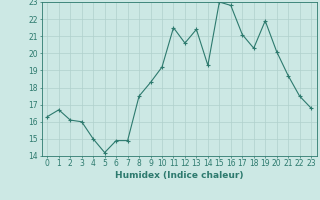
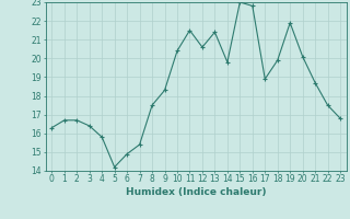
2: 16.1 -> 16.7
3: 16.0 -> 16.4
4: 15.0 -> 15.8
7: 14.9 -> 15.4
10: 19.2 -> 20.4
14: 19.3 -> 19.8
17: 21.1 -> 18.9
18: 20.3 -> 19.9
